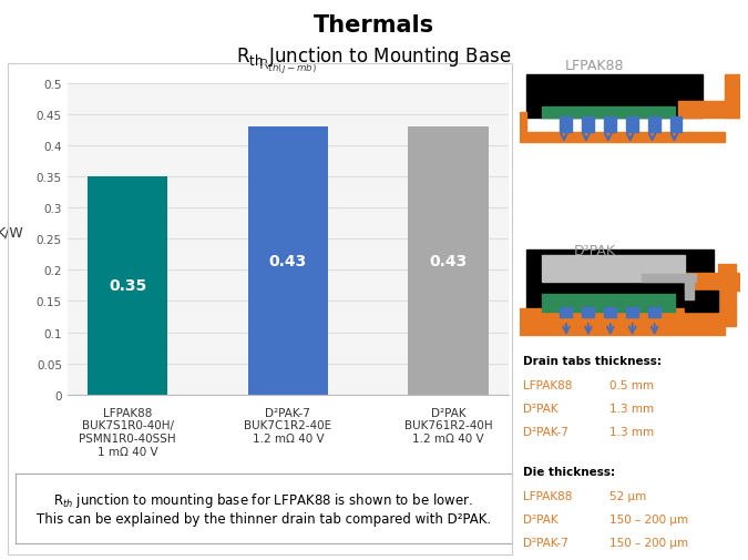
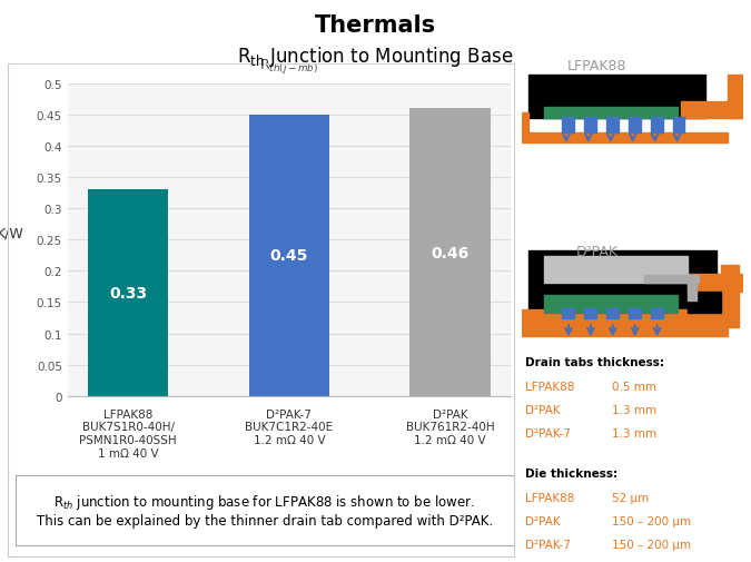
LFPAK88 BUK7S1R0-40H/ PSMN1R0-40SSH 1 mΩ 40 V: 0.35 -> 0.33
D²PAK-7 BUK7C1R2-40E 1.2 mΩ 40 V: 0.43 -> 0.45
D²PAK BUK761R2-40H 1.2 mΩ 40 V: 0.43 -> 0.46
